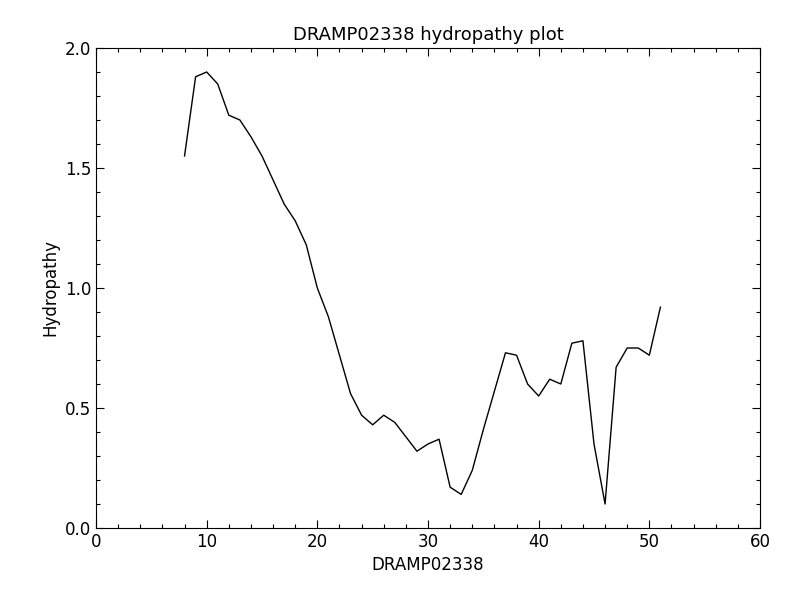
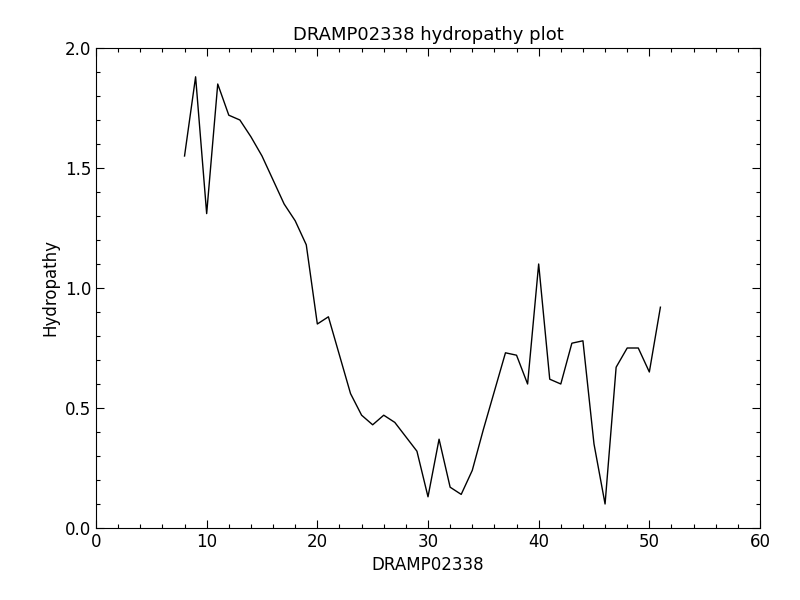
10: 1.90 -> 1.31
20: 1.00 -> 0.85
30: 0.35 -> 0.13
40: 0.55 -> 1.10
50: 0.72 -> 0.65
